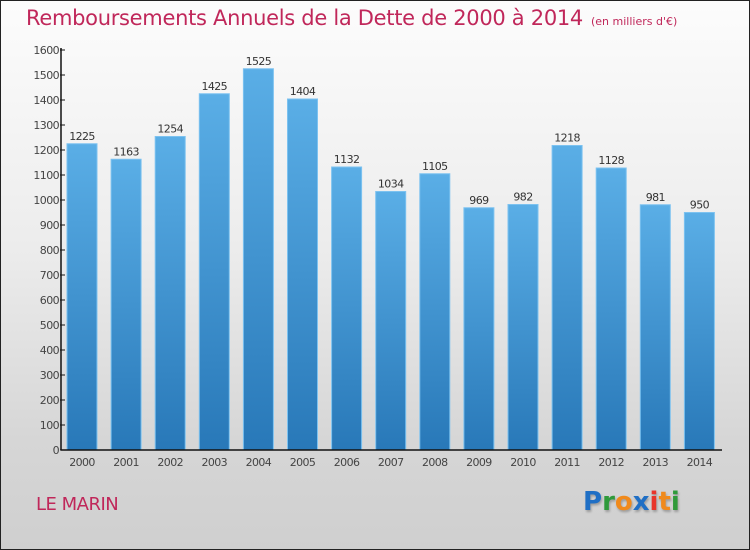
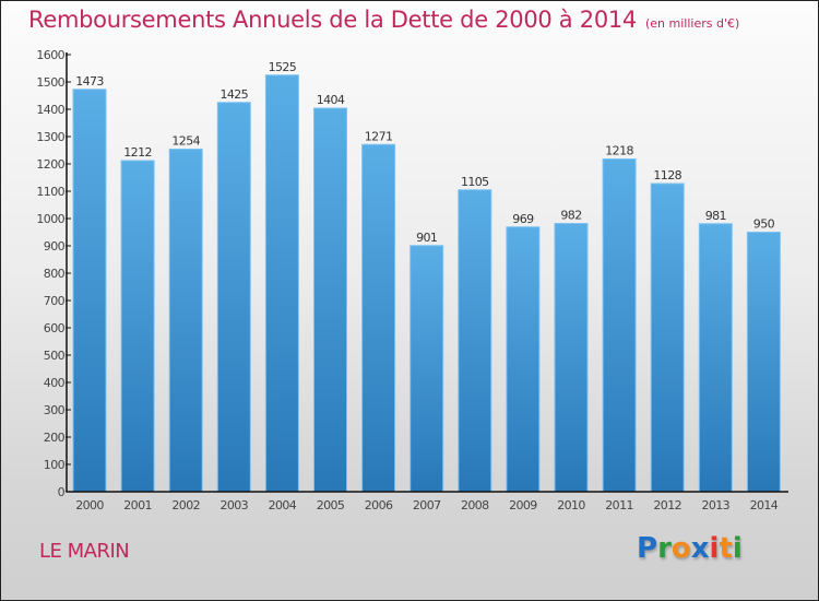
2000: 1225 -> 1473
2001: 1163 -> 1212
2006: 1132 -> 1271
2007: 1034 -> 901
